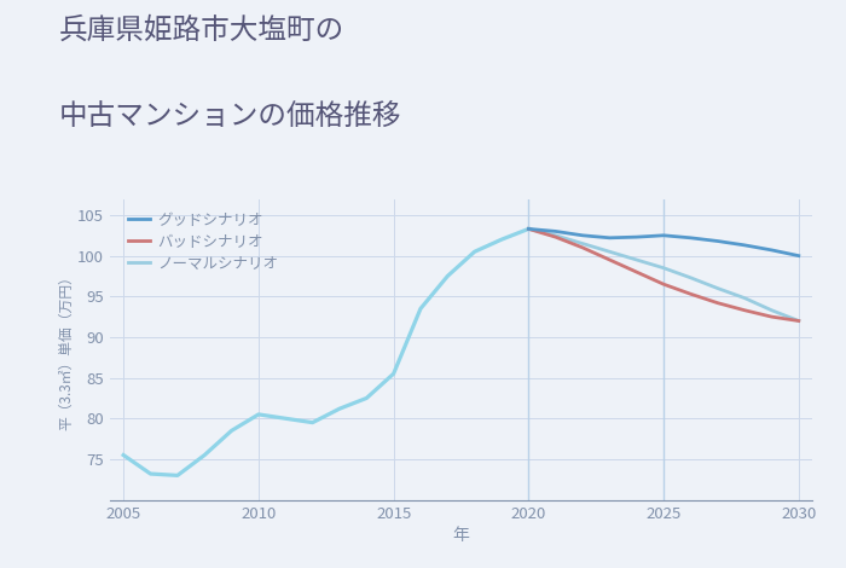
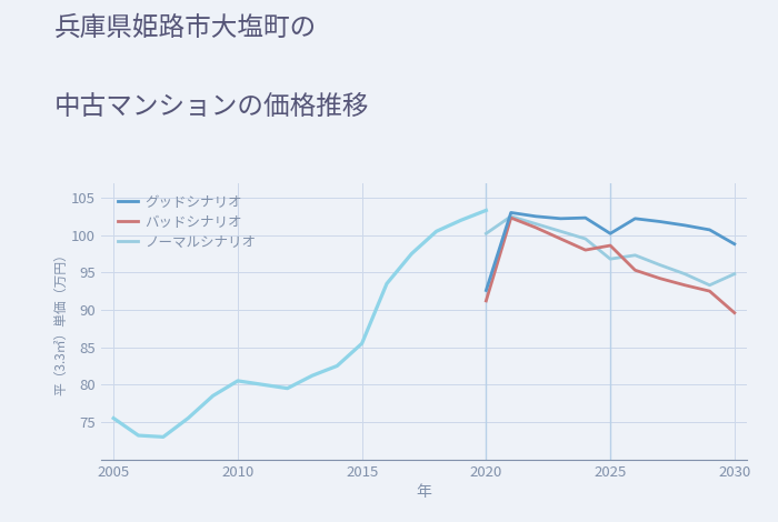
グッドシナリオ/2020: 103.3 -> 92.6
バッドシナリオ/2020: 103.3 -> 91.2
ノーマルシナリオ/2020: 103.3 -> 100.2
グッドシナリオ/2025: 102.5 -> 100.2
バッドシナリオ/2025: 96.5 -> 98.6
ノーマルシナリオ/2025: 98.5 -> 96.8
グッドシナリオ/2030: 100.0 -> 98.8
バッドシナリオ/2030: 92.0 -> 89.6
ノーマルシナリオ/2030: 92.0 -> 94.8
